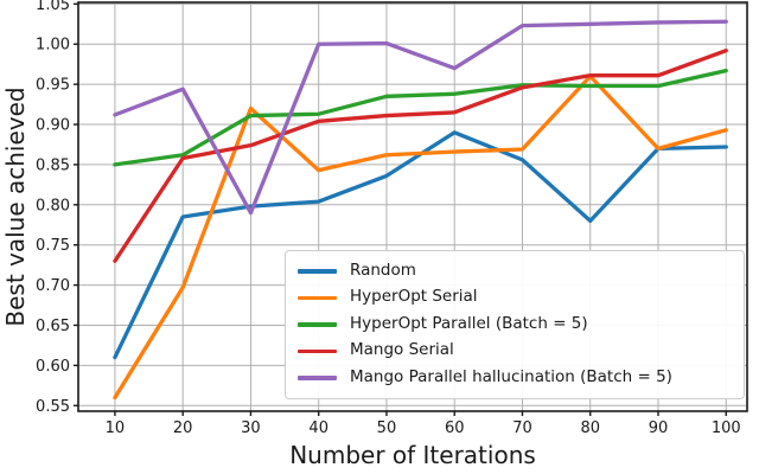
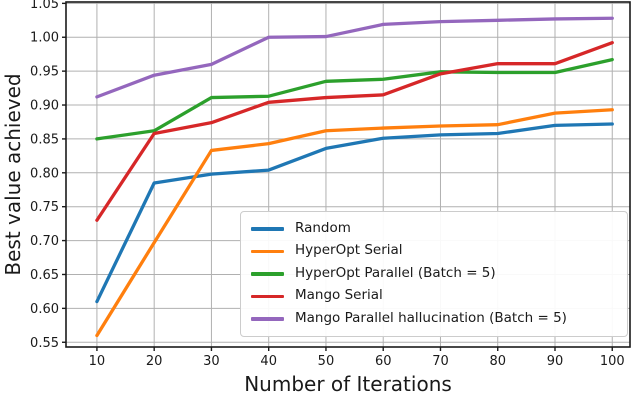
HyperOpt Serial/30: 0.92 -> 0.83
Mango Parallel hallucination (Batch = 5)/30: 0.79 -> 0.96
Random/60: 0.89 -> 0.85
Mango Parallel hallucination (Batch = 5)/60: 0.97 -> 1.02
Random/80: 0.78 -> 0.86
HyperOpt Serial/80: 0.96 -> 0.87
HyperOpt Serial/90: 0.87 -> 0.89
